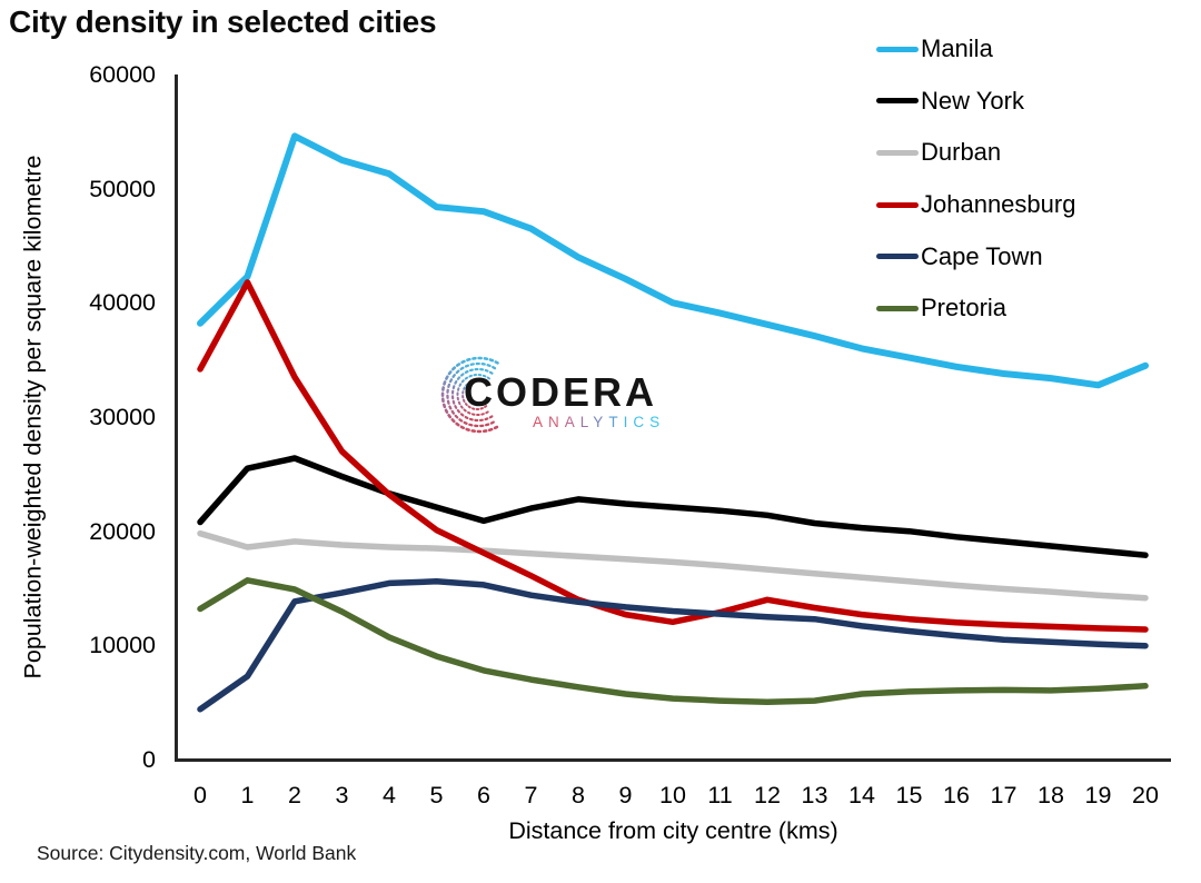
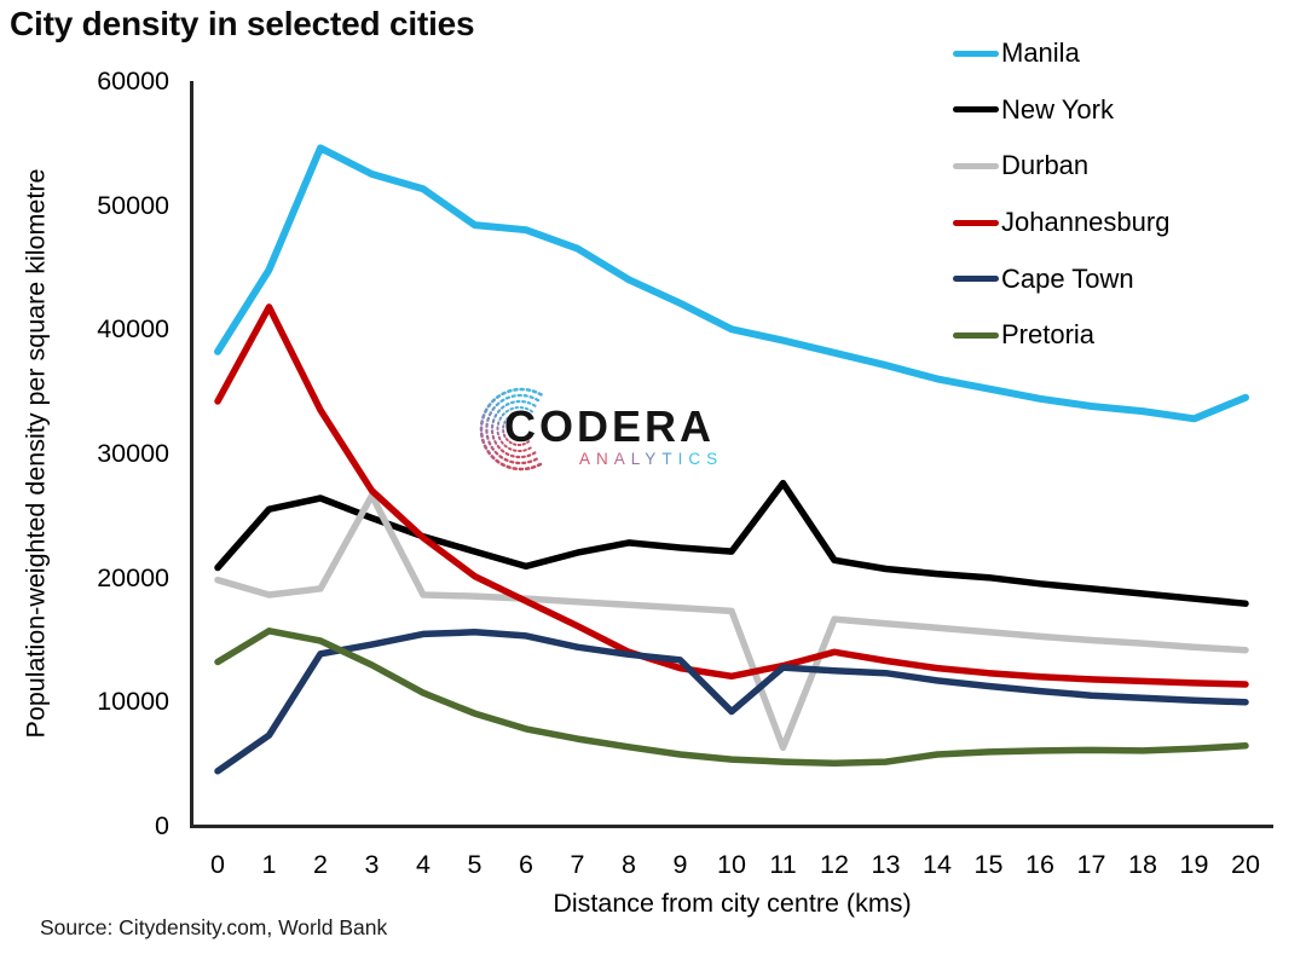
Manila/1: 42300 -> 44800
Durban/3: 18800 -> 26600
Cape Town/10: 13000 -> 9200
New York/11: 21800 -> 27600
Durban/11: 17000 -> 6300
